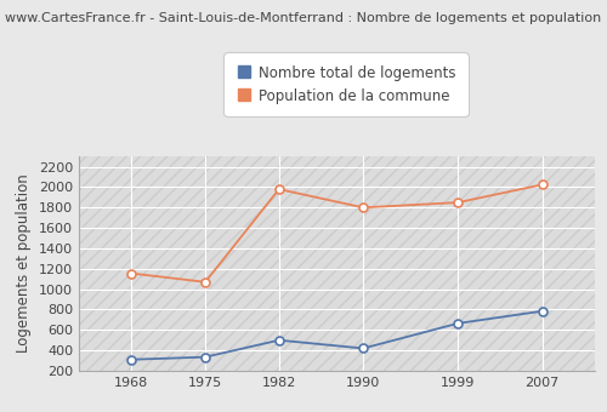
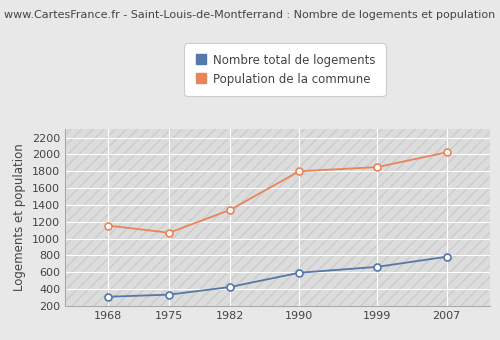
Nombre total de logements/1982: 500 -> 420
Population de la commune/1982: 1980 -> 1340
Nombre total de logements/1990: 420 -> 600
